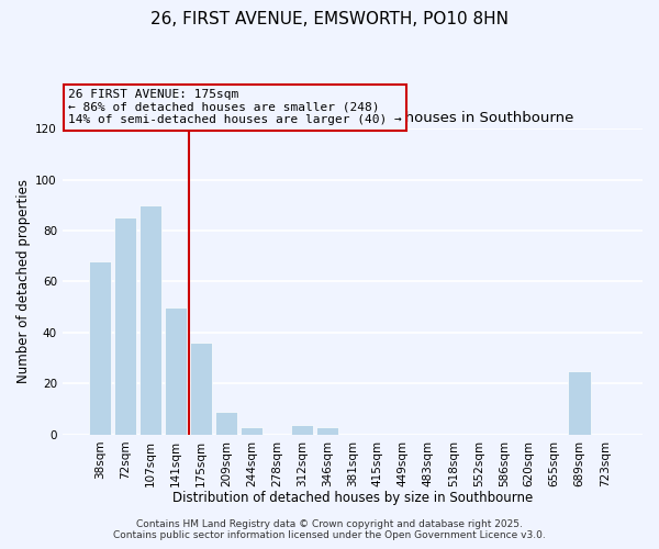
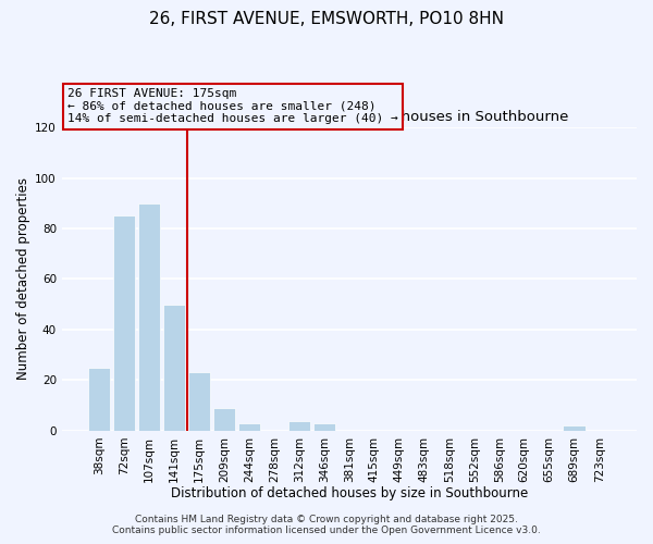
38sqm: 68 -> 25
175sqm: 36 -> 23
689sqm: 25 -> 2
